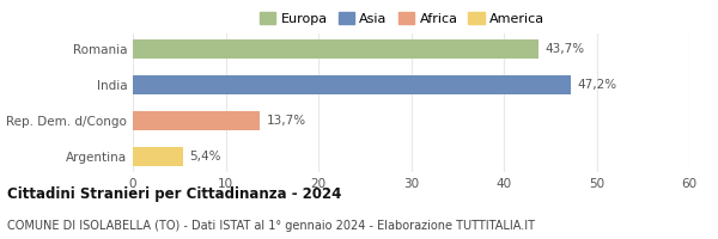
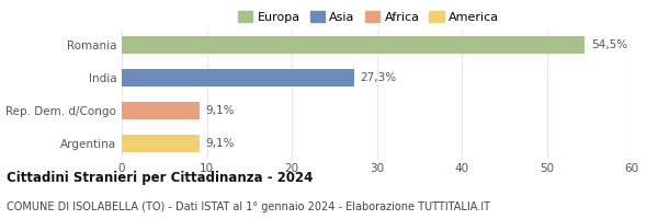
Romania: 43,7% -> 54,5%
India: 47,2% -> 27,3%
Rep. Dem. d/Congo: 13,7% -> 9,1%
Argentina: 5,4% -> 9,1%
